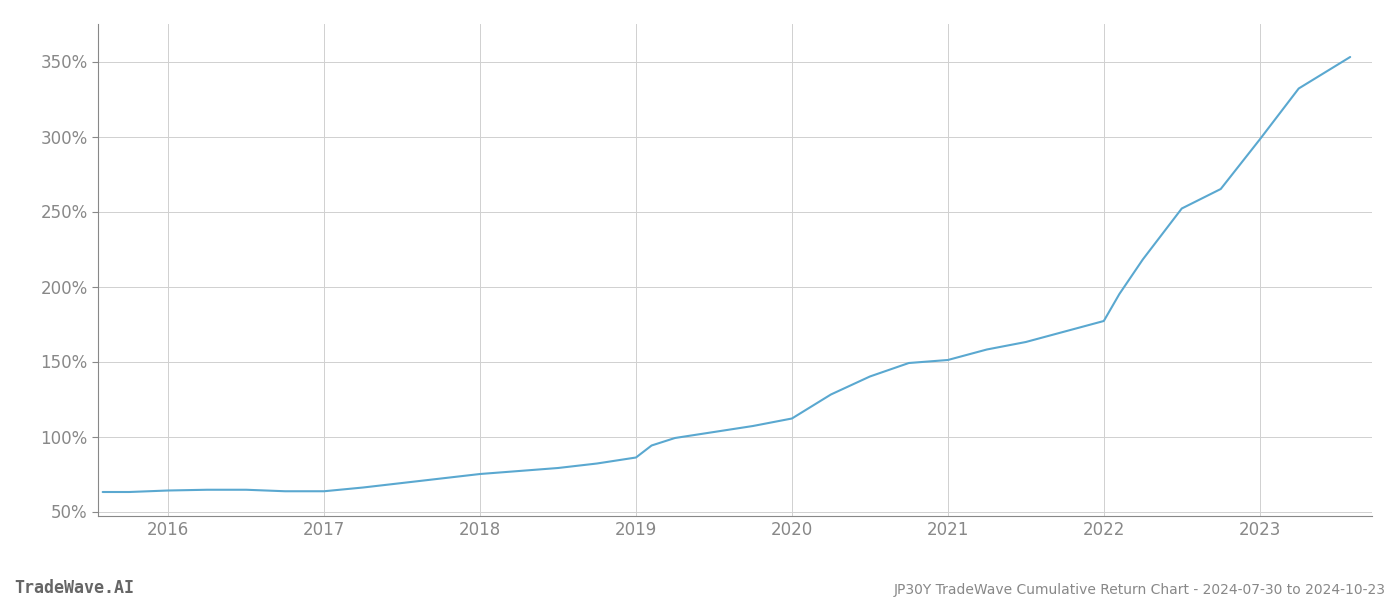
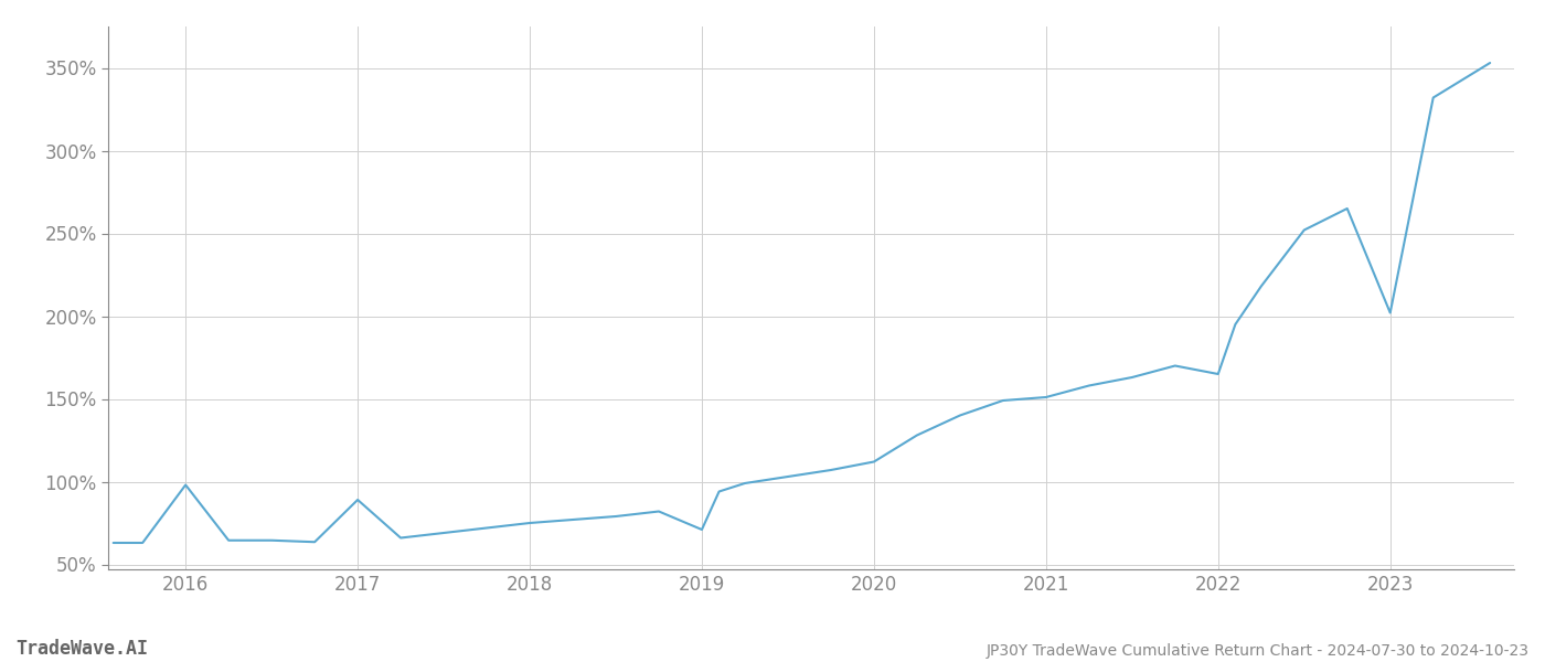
2016: 64% -> 98%
2017: 64% -> 89%
2019: 86% -> 71%
2022: 177% -> 165%
2023: 298% -> 202%
